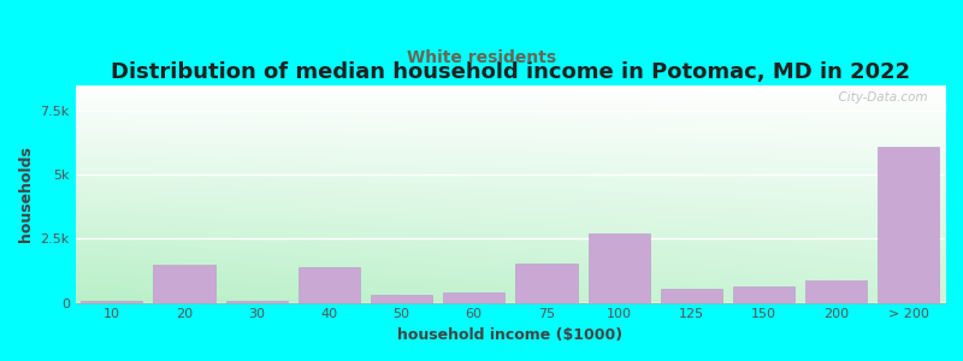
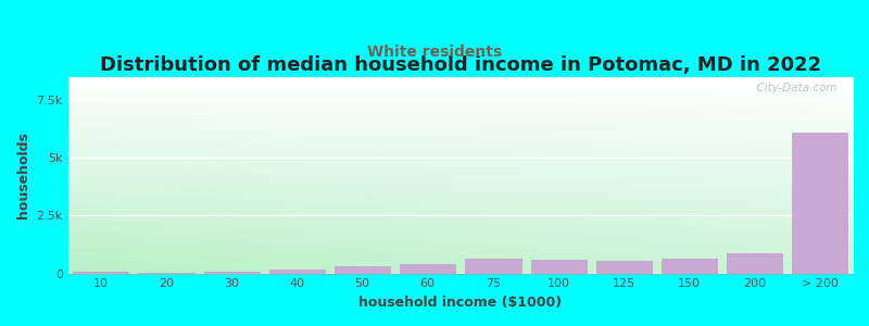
20: 1.50k -> 0.04k
40: 1.40k -> 0.18k
75: 1.55k -> 0.62k
100: 2.70k -> 0.58k
